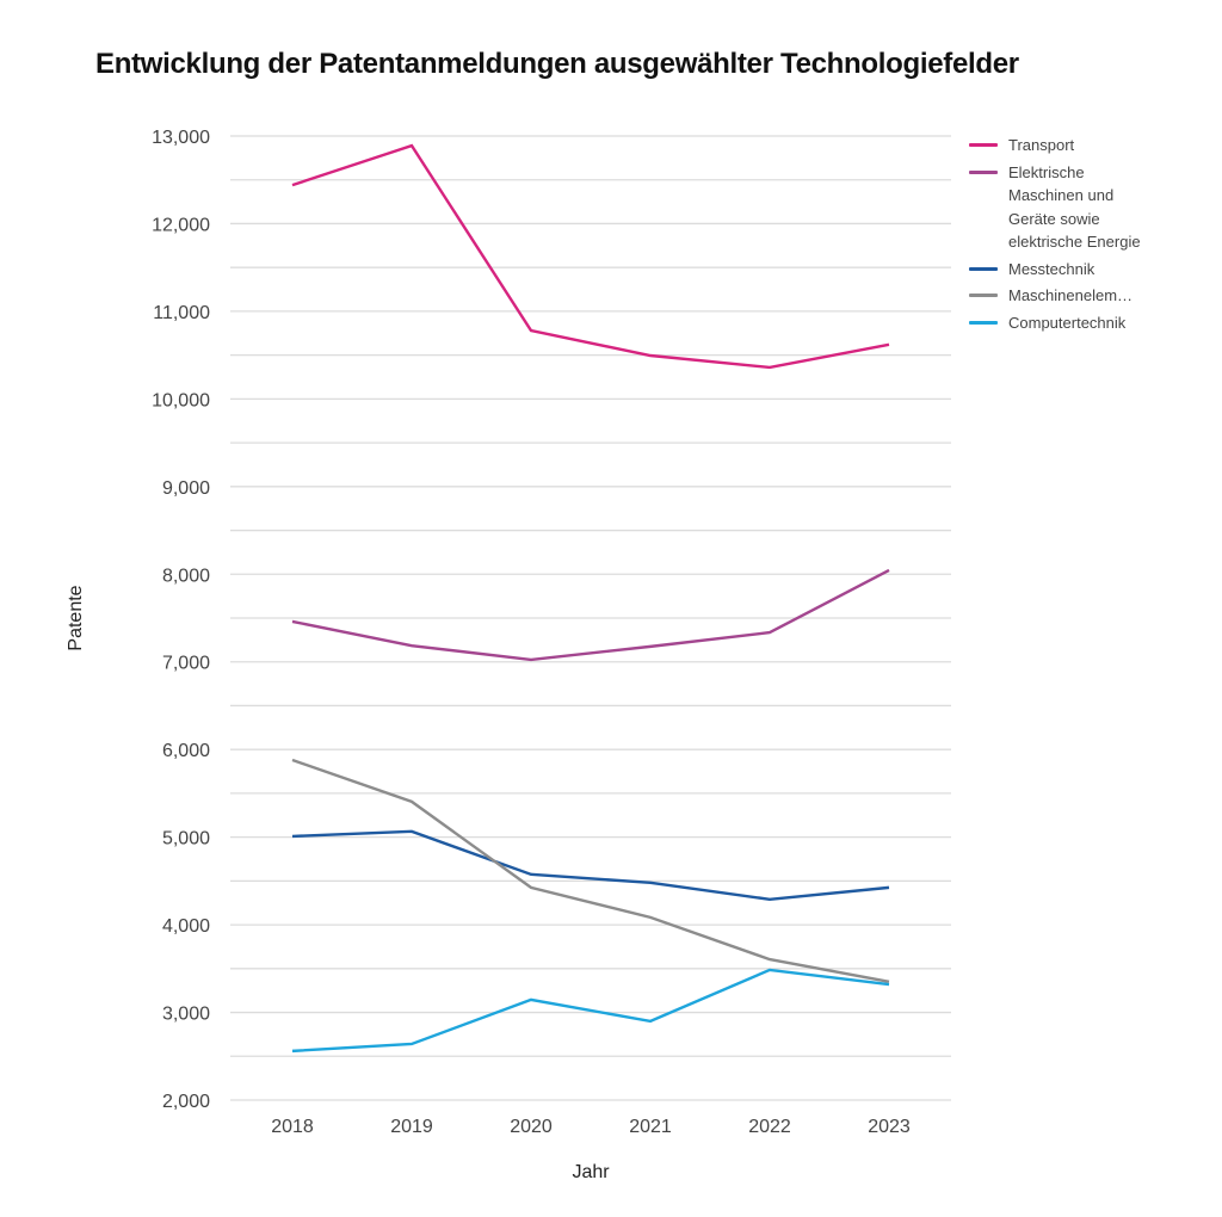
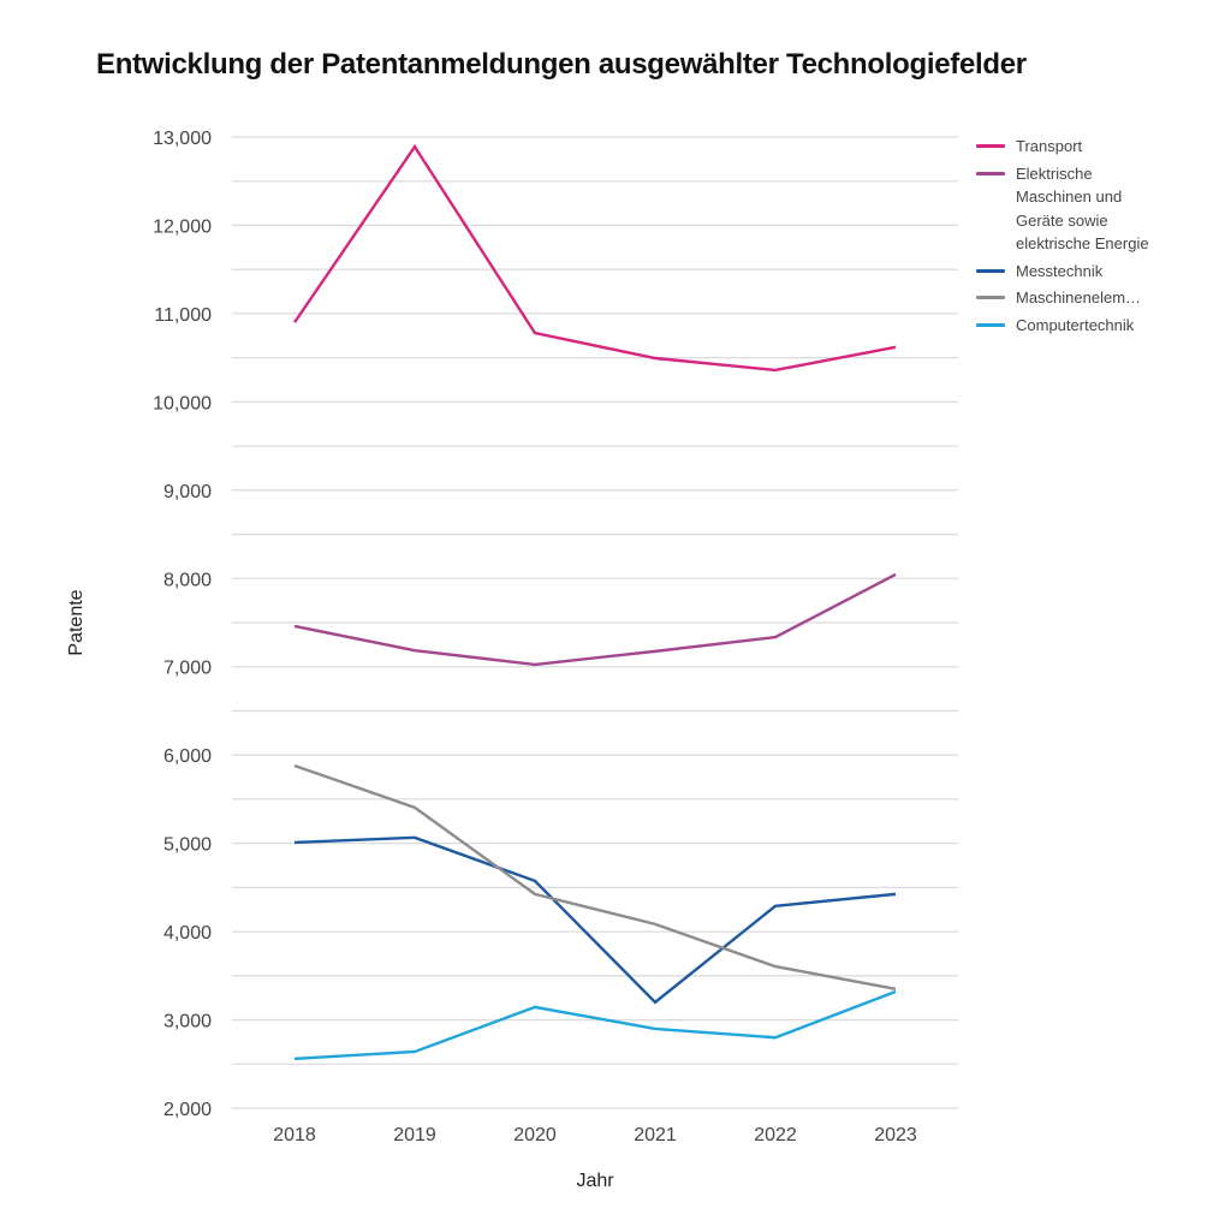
Transport/2018: 12400 -> 10900
Messtechnik/2021: 4500 -> 3200
Computertechnik/2022: 3500 -> 2800
